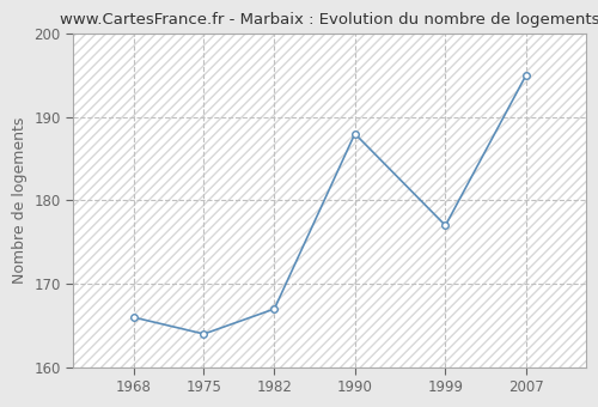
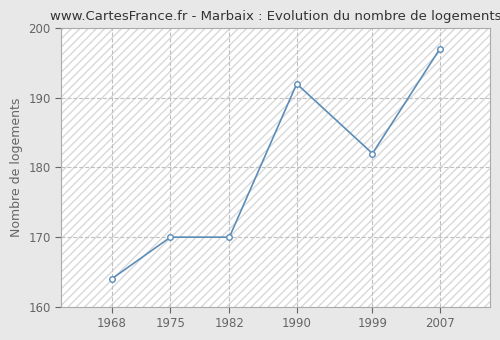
1968: 166 -> 164
1975: 164 -> 170
1982: 167 -> 170
1990: 188 -> 192
1999: 177 -> 182
2007: 195 -> 197
